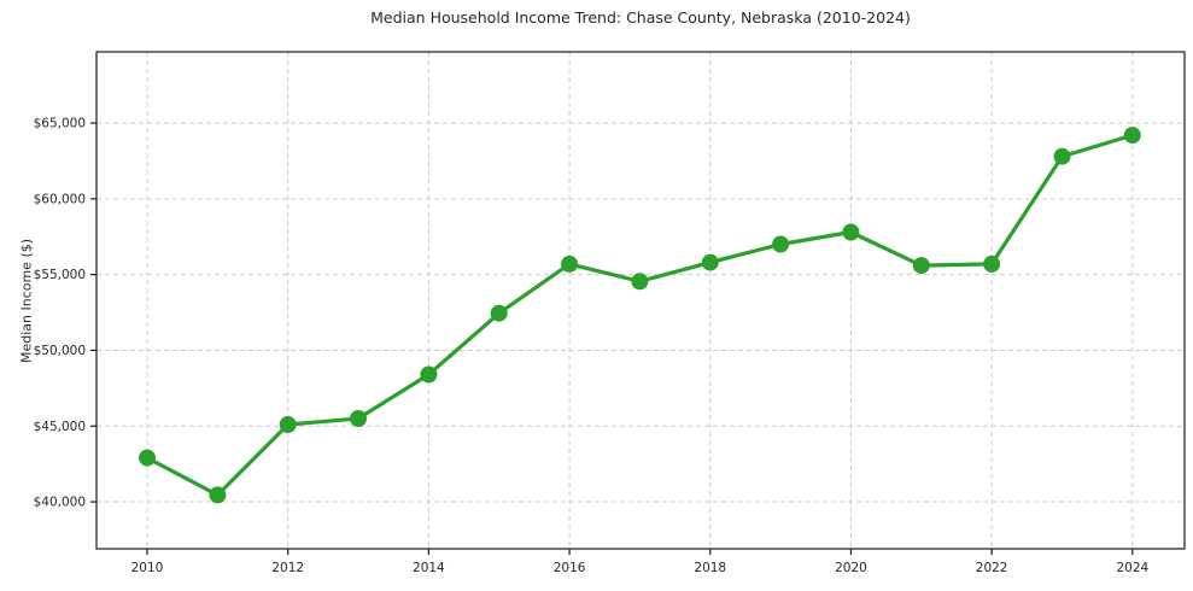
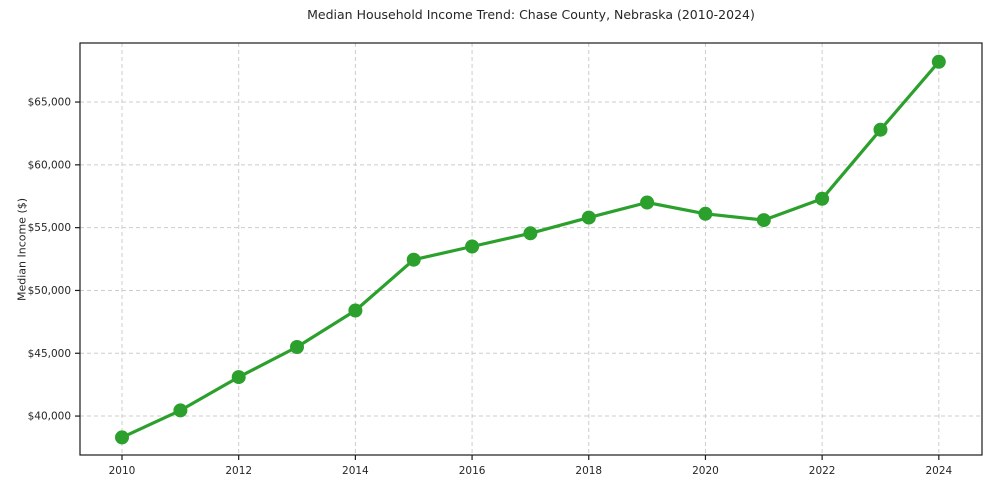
2010: $42900 -> $38300
2012: $45100 -> $43100
2016: $55700 -> $53500
2020: $57800 -> $56100
2022: $55700 -> $57300
2024: $64200 -> $68200
